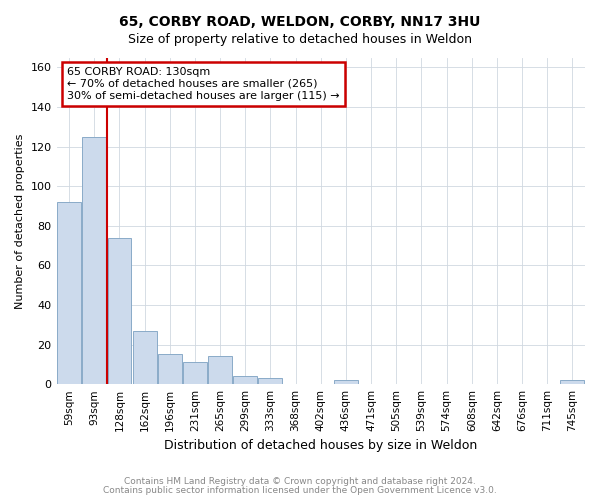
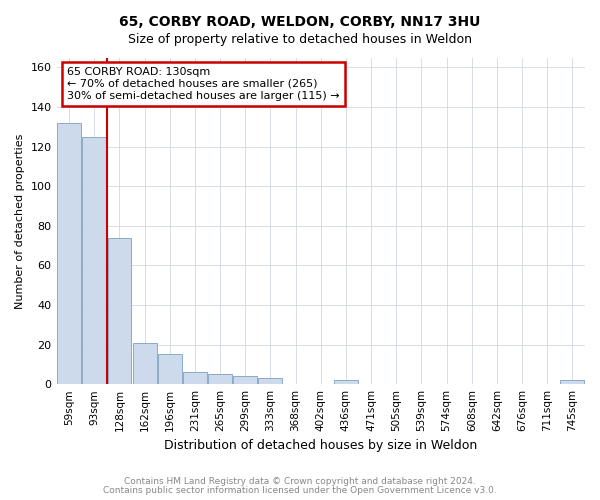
59sqm: 92 -> 132
162sqm: 27 -> 21
231sqm: 11 -> 6
265sqm: 14 -> 5
